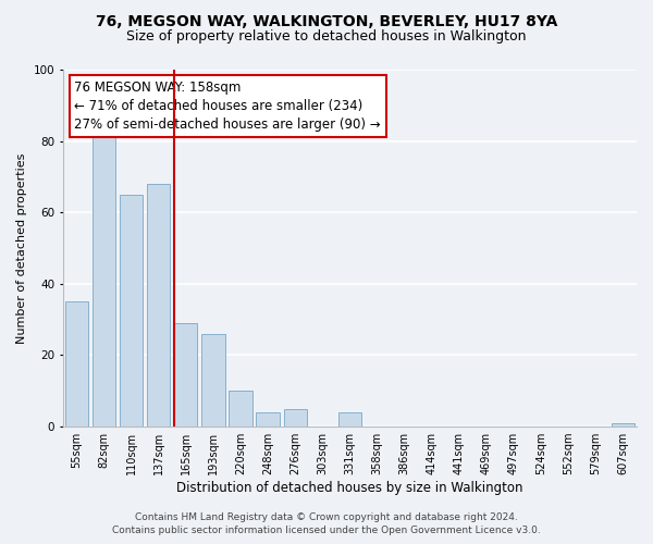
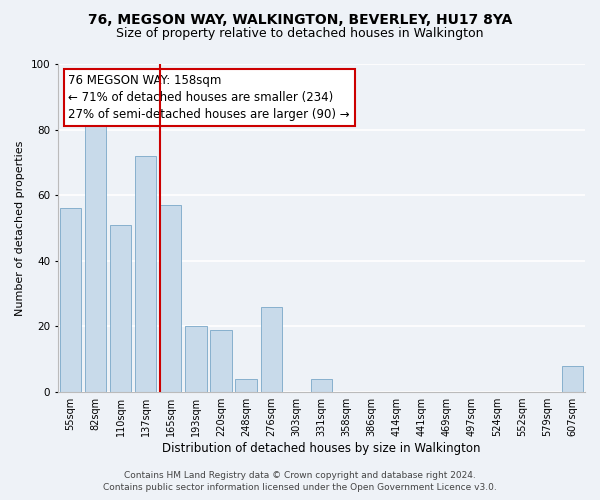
55sqm: 35 -> 56
110sqm: 65 -> 51
137sqm: 68 -> 72
165sqm: 29 -> 57
193sqm: 26 -> 20
220sqm: 10 -> 19
276sqm: 5 -> 26
607sqm: 1 -> 8
